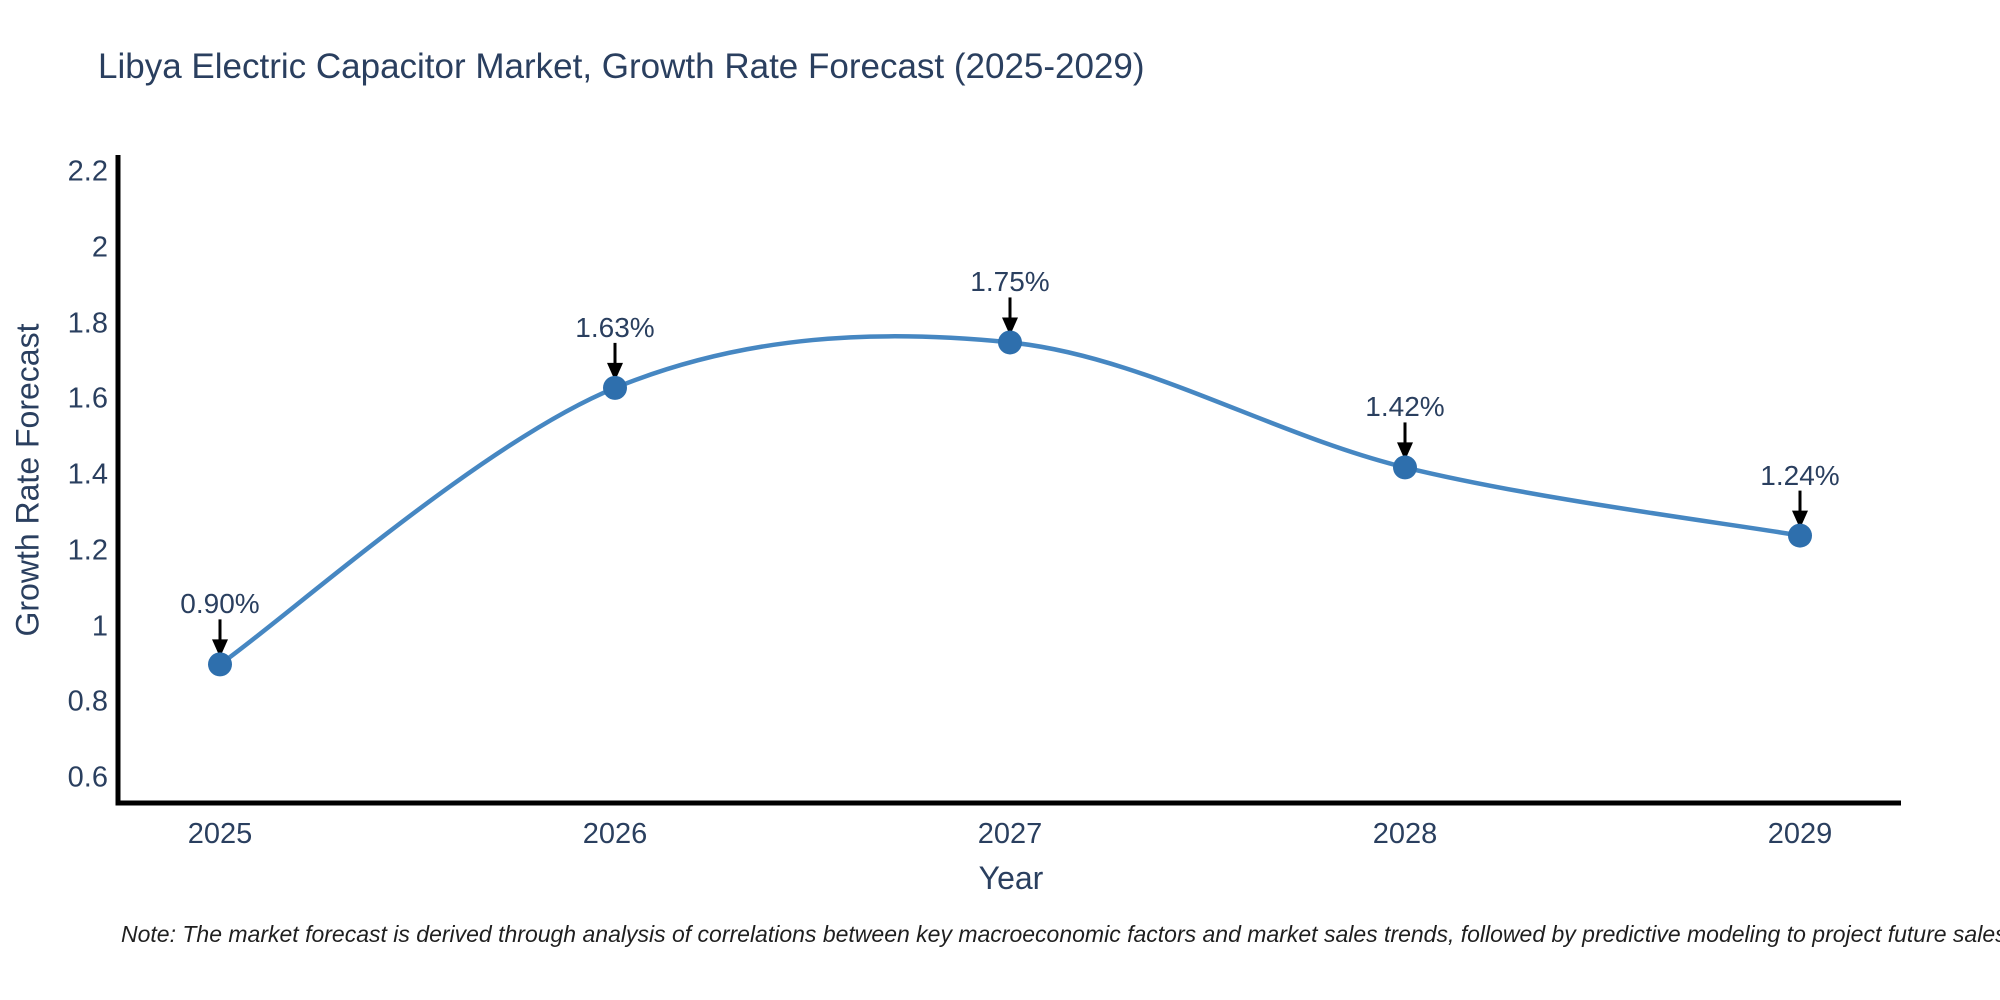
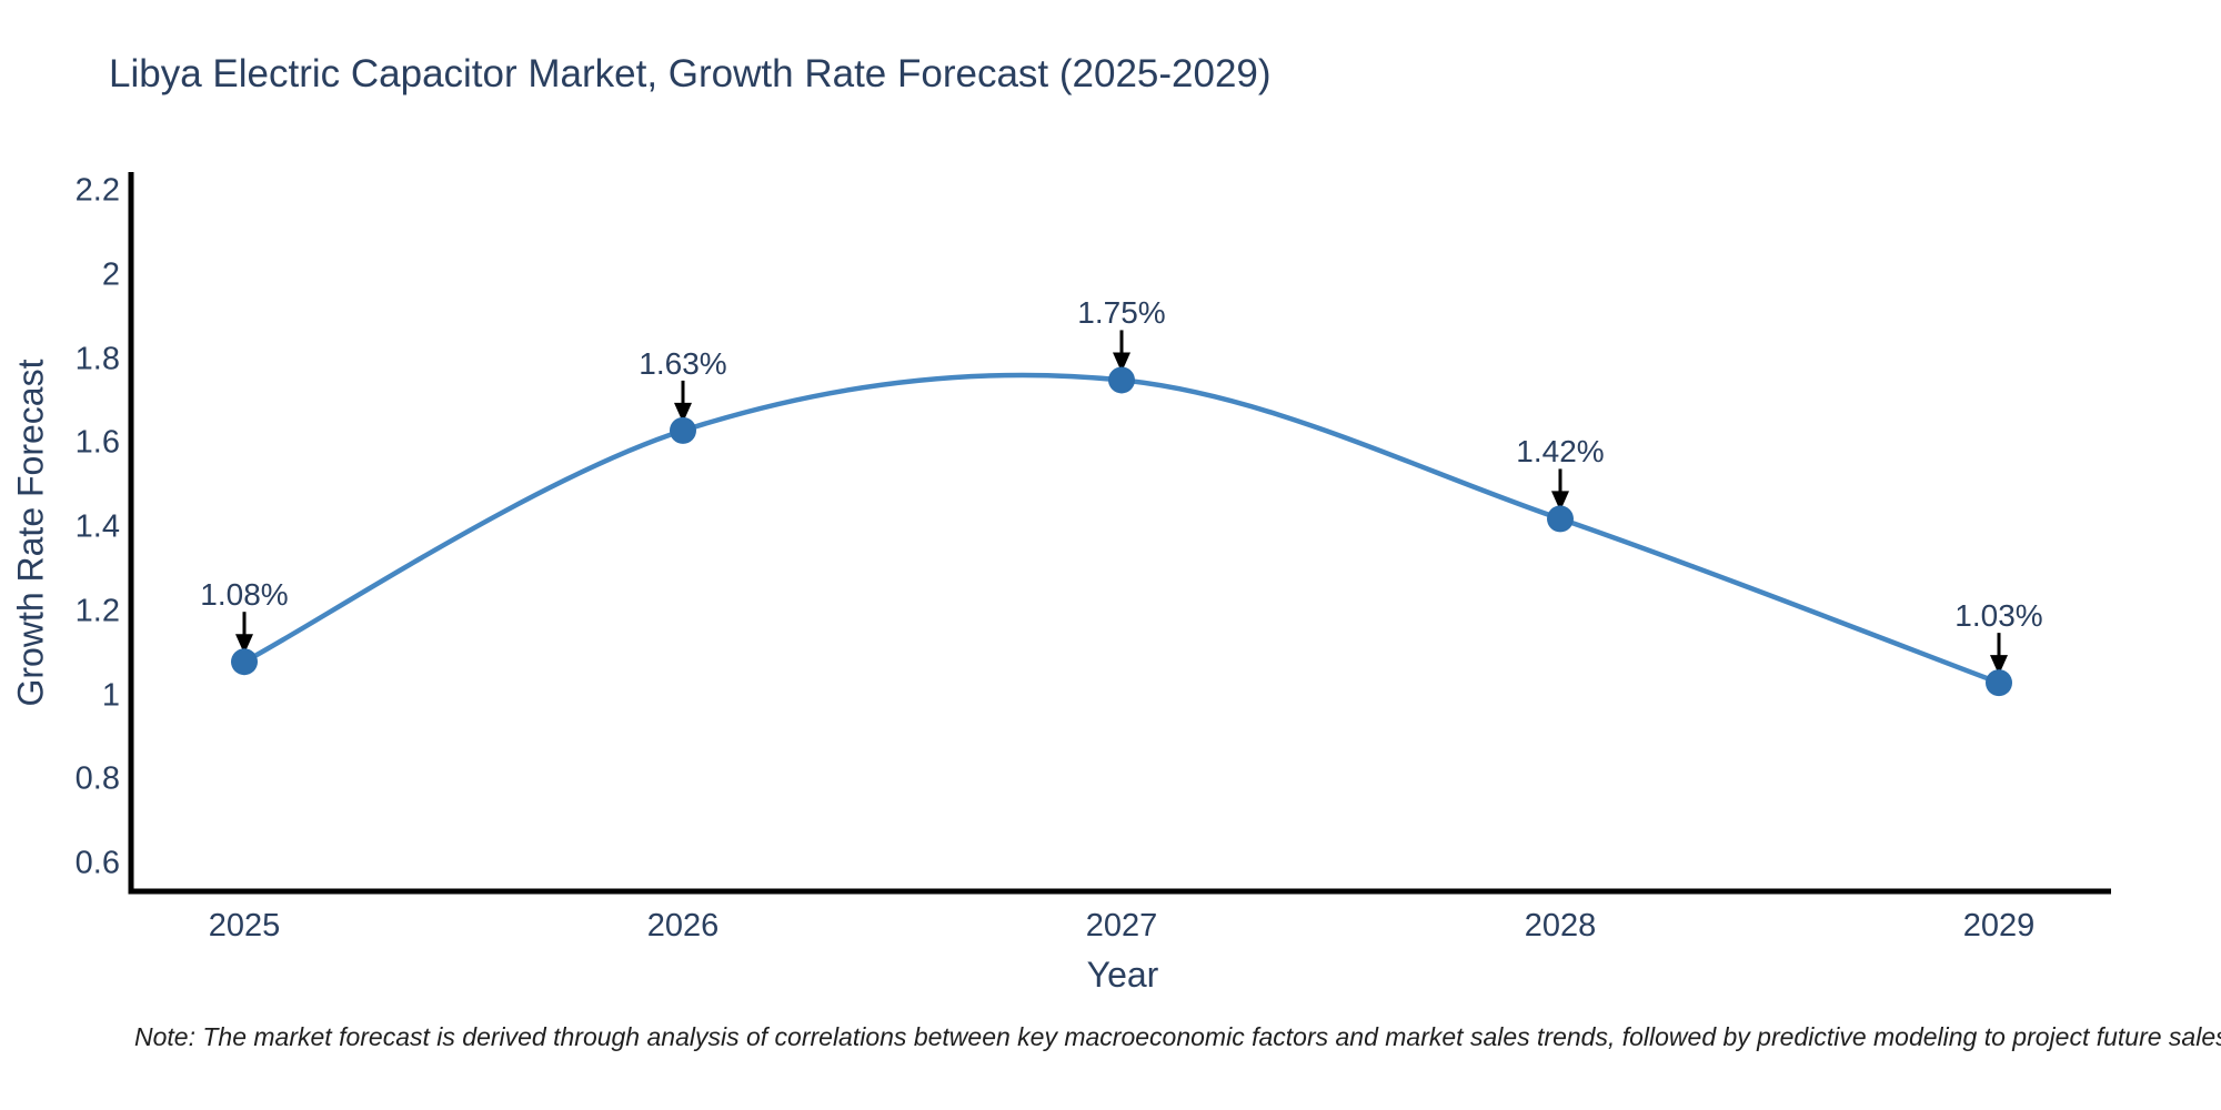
2025: 0.90% -> 1.08%
2029: 1.24% -> 1.03%
